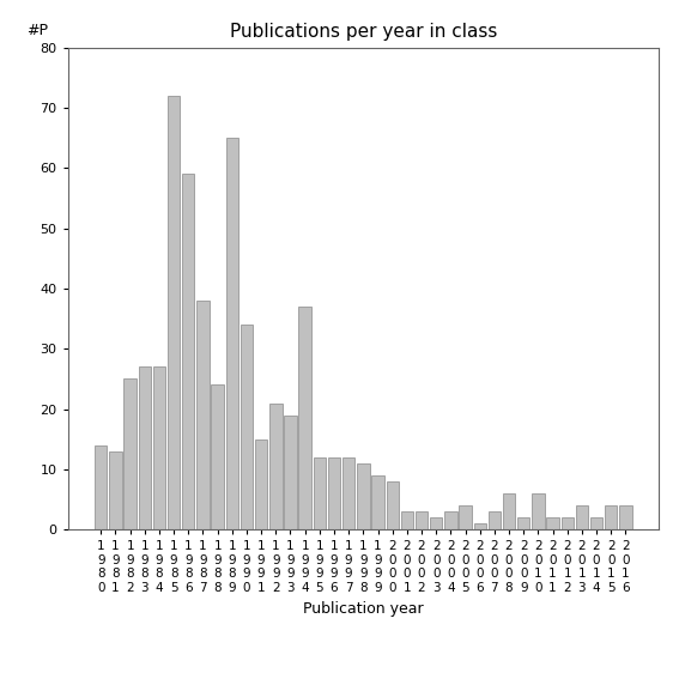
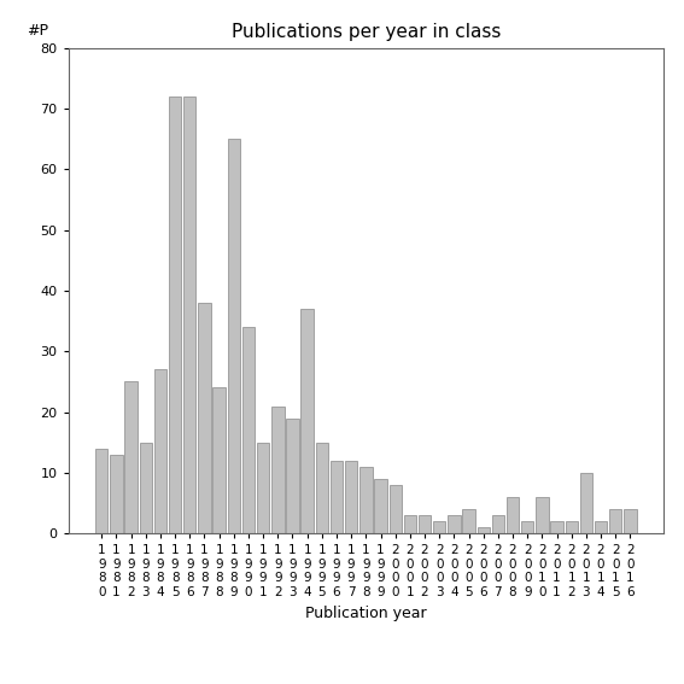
1 9 8 3: 27 -> 15
1 9 8 6: 59 -> 72
1 9 9 5: 12 -> 15
2 0 1 3: 4 -> 10
